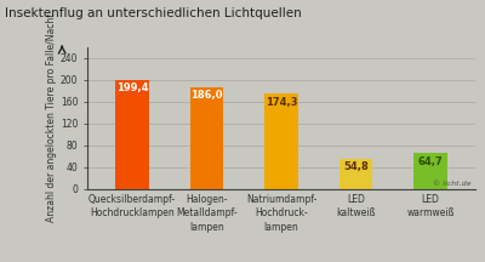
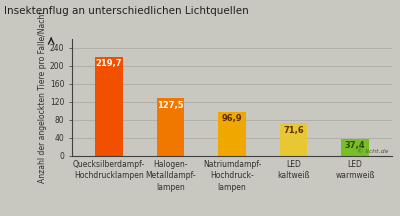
Quecksilberdampf- Hochdrucklampen: 199,4 -> 219,7
Halogen- Metalldampf- lampen: 186,0 -> 127,5
Natriumdampf- Hochdruck- lampen: 174,3 -> 96,9
LED kaltweiß: 54,8 -> 71,6
LED warmweiß: 64,7 -> 37,4
